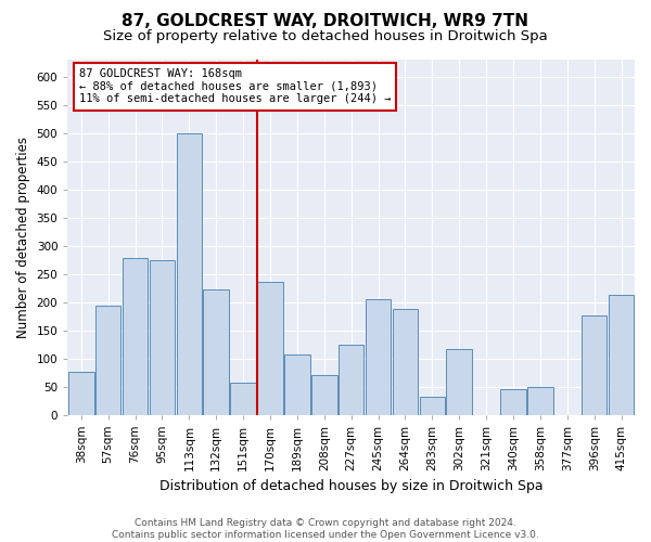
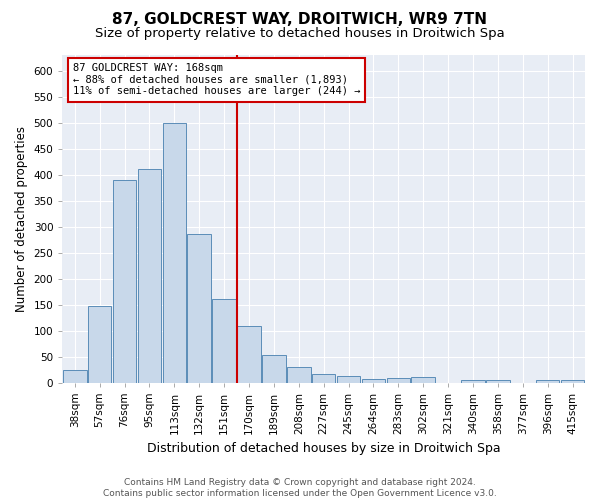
38sqm: 76 -> 25
57sqm: 194 -> 148
76sqm: 278 -> 390
95sqm: 274 -> 410
132sqm: 222 -> 285
151sqm: 56 -> 160
170sqm: 236 -> 108
189sqm: 106 -> 53
208sqm: 70 -> 30
227sqm: 124 -> 16
245sqm: 204 -> 12
264sqm: 188 -> 7
283sqm: 32 -> 9
302sqm: 116 -> 10
340sqm: 46 -> 4
358sqm: 50 -> 4
396sqm: 176 -> 5
415sqm: 212 -> 4
